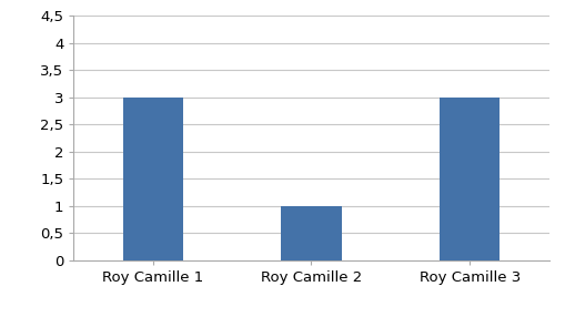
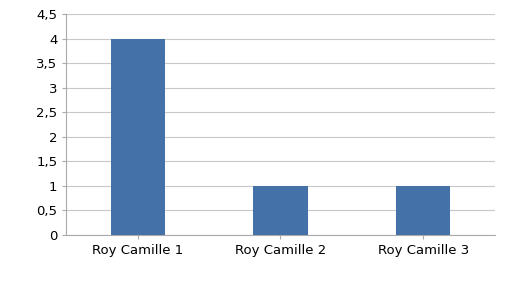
Roy Camille 1: 3 -> 4
Roy Camille 3: 3 -> 1
